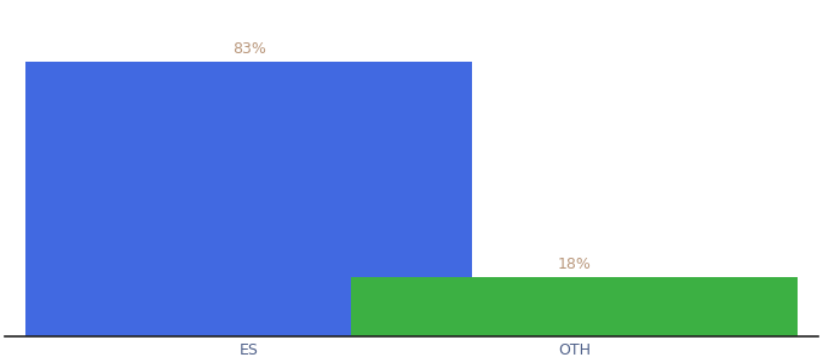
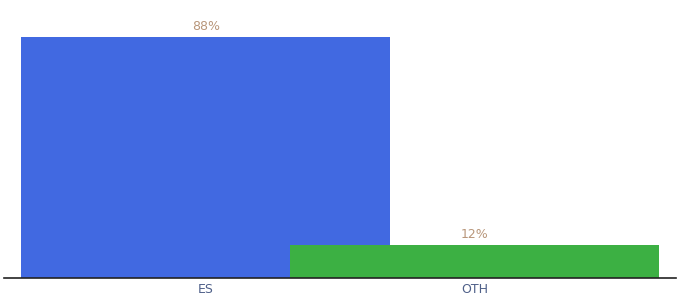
ES: 83% -> 88%
OTH: 18% -> 12%
